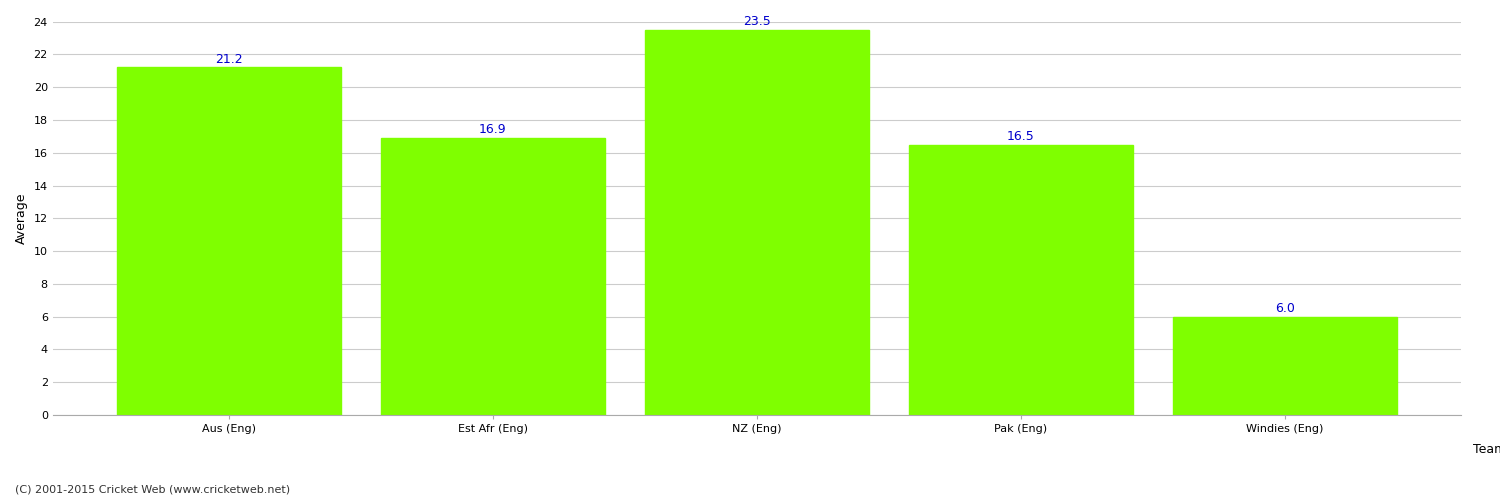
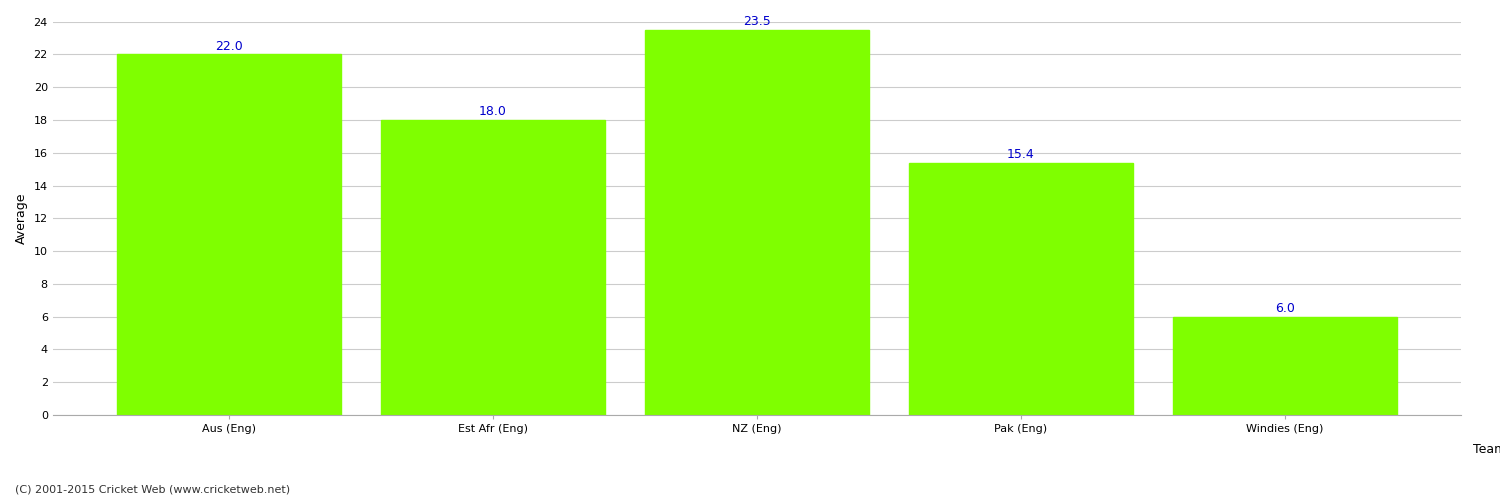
Aus (Eng): 21.2 -> 22.0
Est Afr (Eng): 16.9 -> 18.0
Pak (Eng): 16.5 -> 15.4
